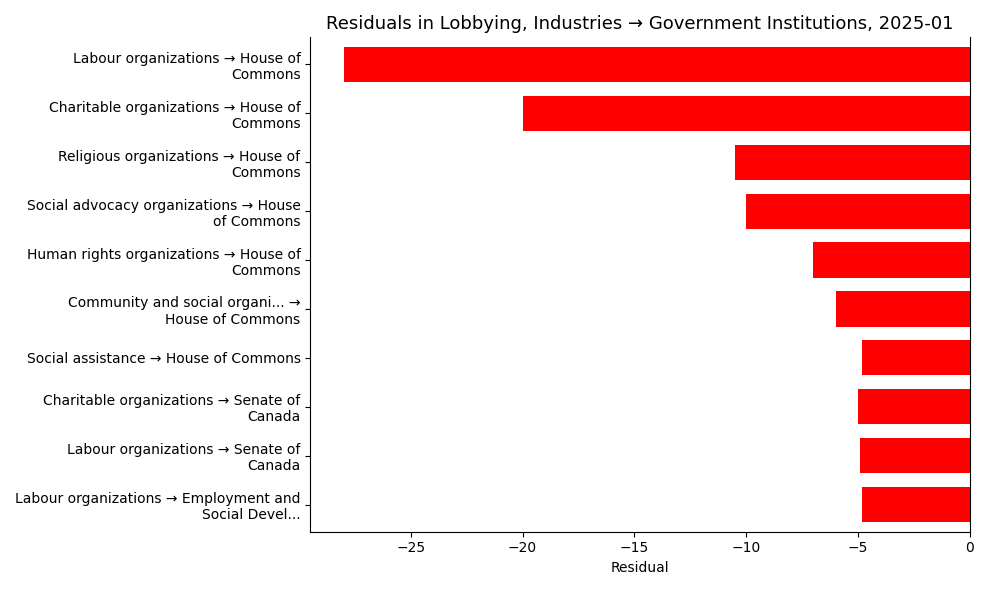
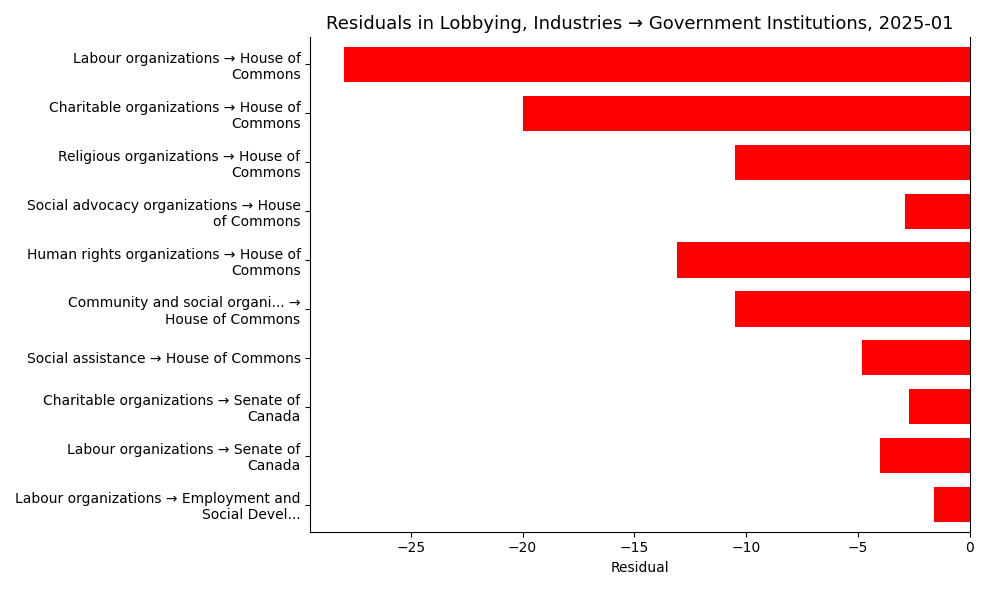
Social advocacy organizations → House of Commons: -10.0 -> -2.9
Human rights organizations → House of Commons: -7.0 -> -13.1
Community and social organi... → House of Commons: -6.0 -> -10.5
Charitable organizations → Senate of Canada: -5.0 -> -2.7
Labour organizations → Senate of Canada: -4.9 -> -4.0
Labour organizations → Employment and Social Devel...: -4.8 -> -1.6
